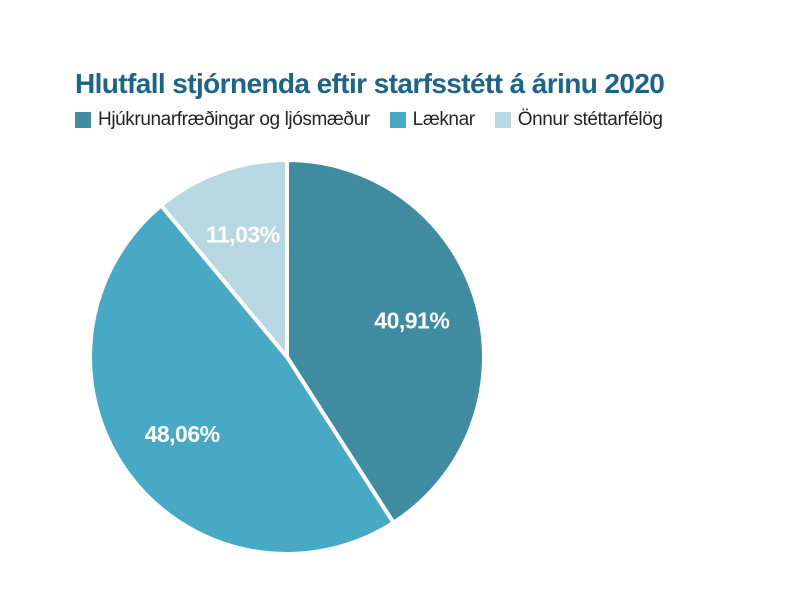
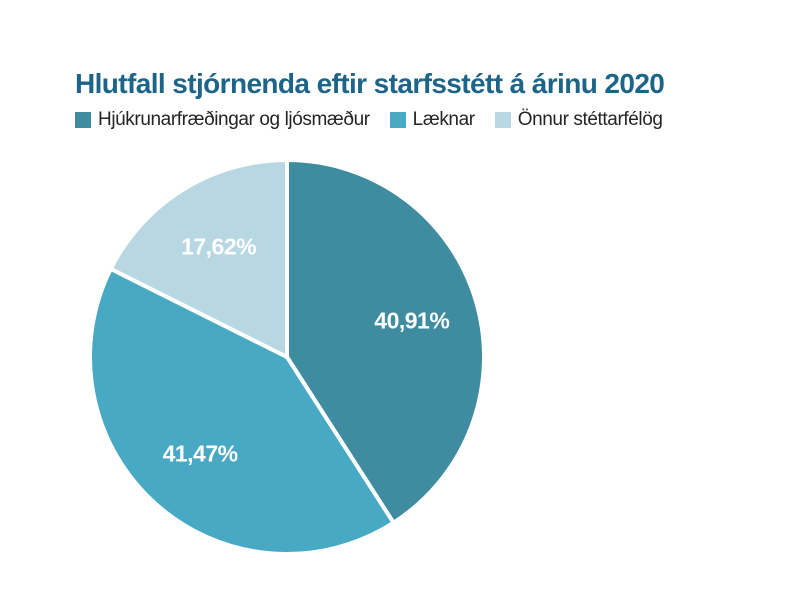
Læknar: 48,06% -> 41,47%
Önnur stéttarfélög: 11,03% -> 17,62%
